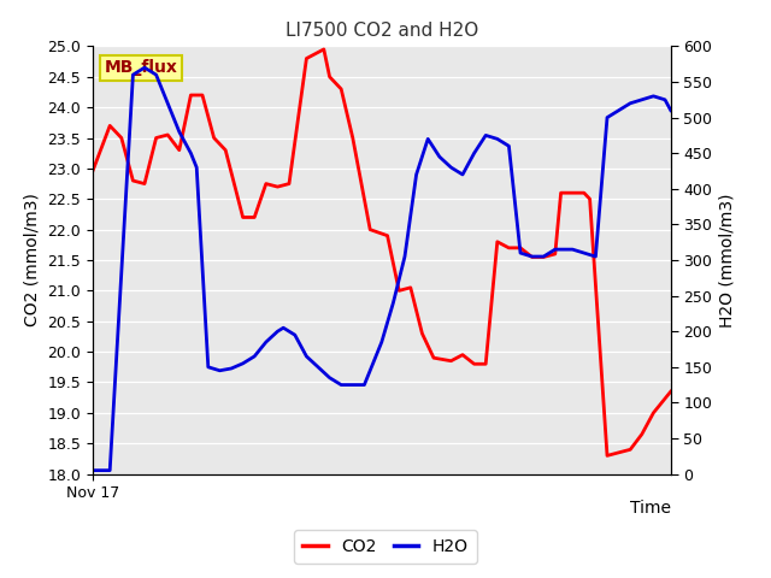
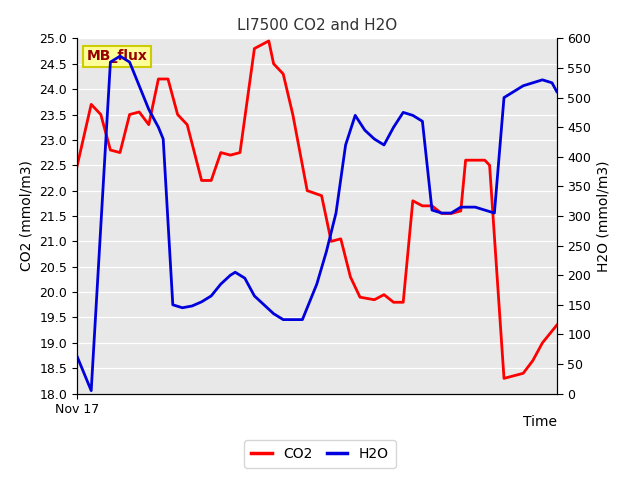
CO2/Nov 17: 22.95 -> 22.46
H2O/Nov 17: 5 -> 64
